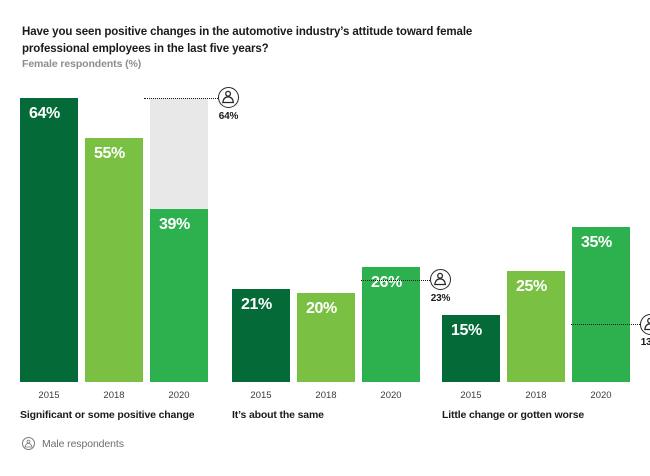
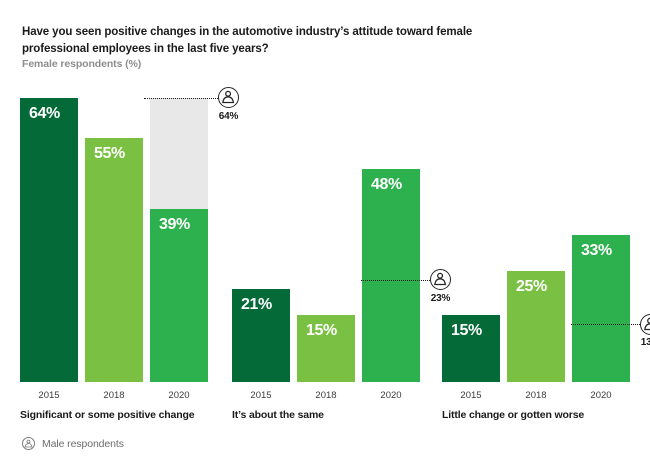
2018/It’s about the same: 20% -> 15%
2020/It’s about the same: 26% -> 48%
2020/Little change or gotten worse: 35% -> 33%
